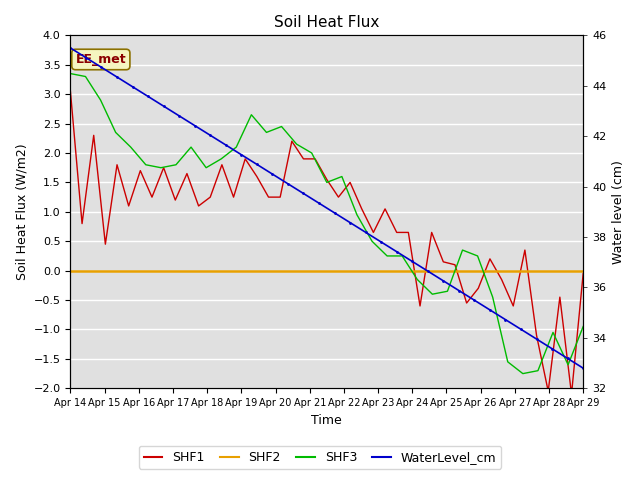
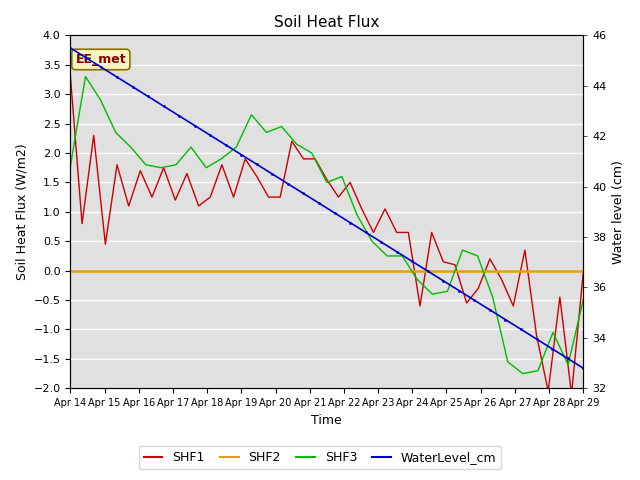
SHF1/Apr 14: 3.05 -> 3.30
SHF3/Apr 14: 3.35 -> 1.78
SHF3/Apr 29: -0.95 -> -0.50
